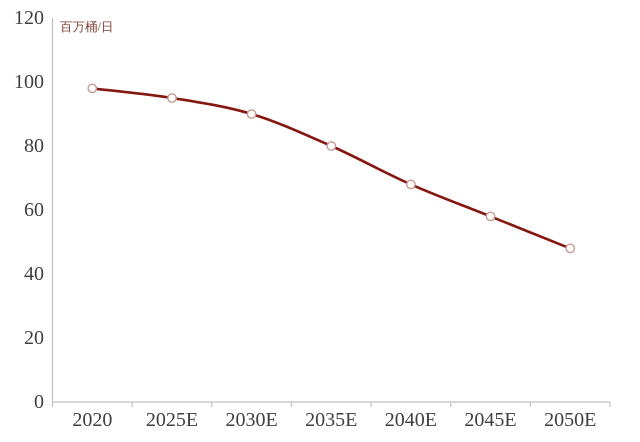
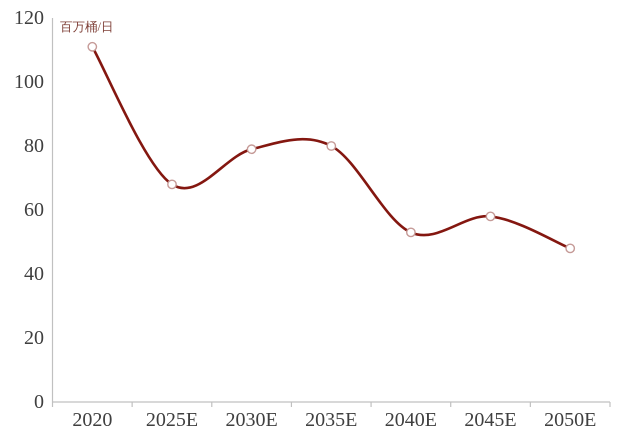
2020: 98 -> 111
2025E: 95 -> 68
2030E: 90 -> 79
2040E: 68 -> 53
